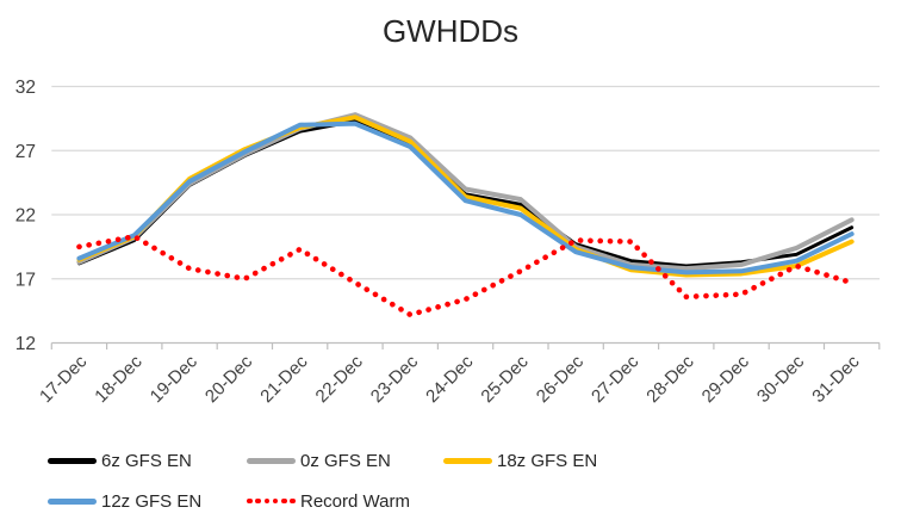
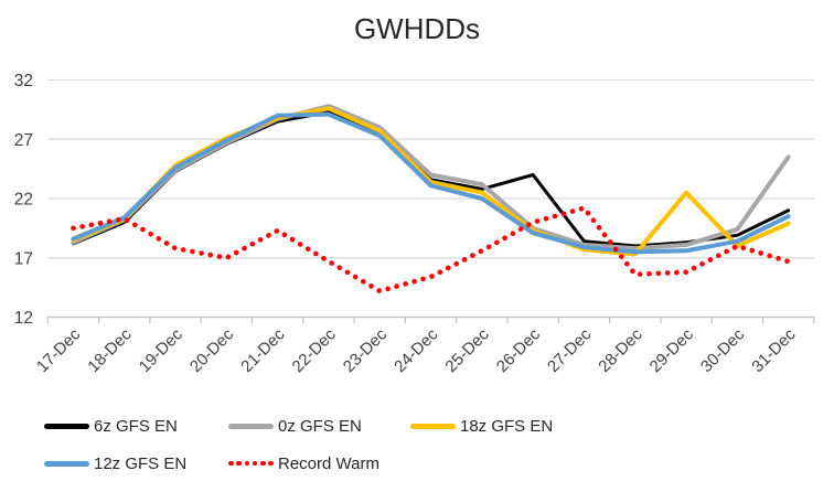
6z GFS EN/26-Dec: 19.7 -> 24.0
Record Warm/27-Dec: 19.9 -> 21.2
18z GFS EN/29-Dec: 17.4 -> 22.5
0z GFS EN/31-Dec: 21.6 -> 25.5
